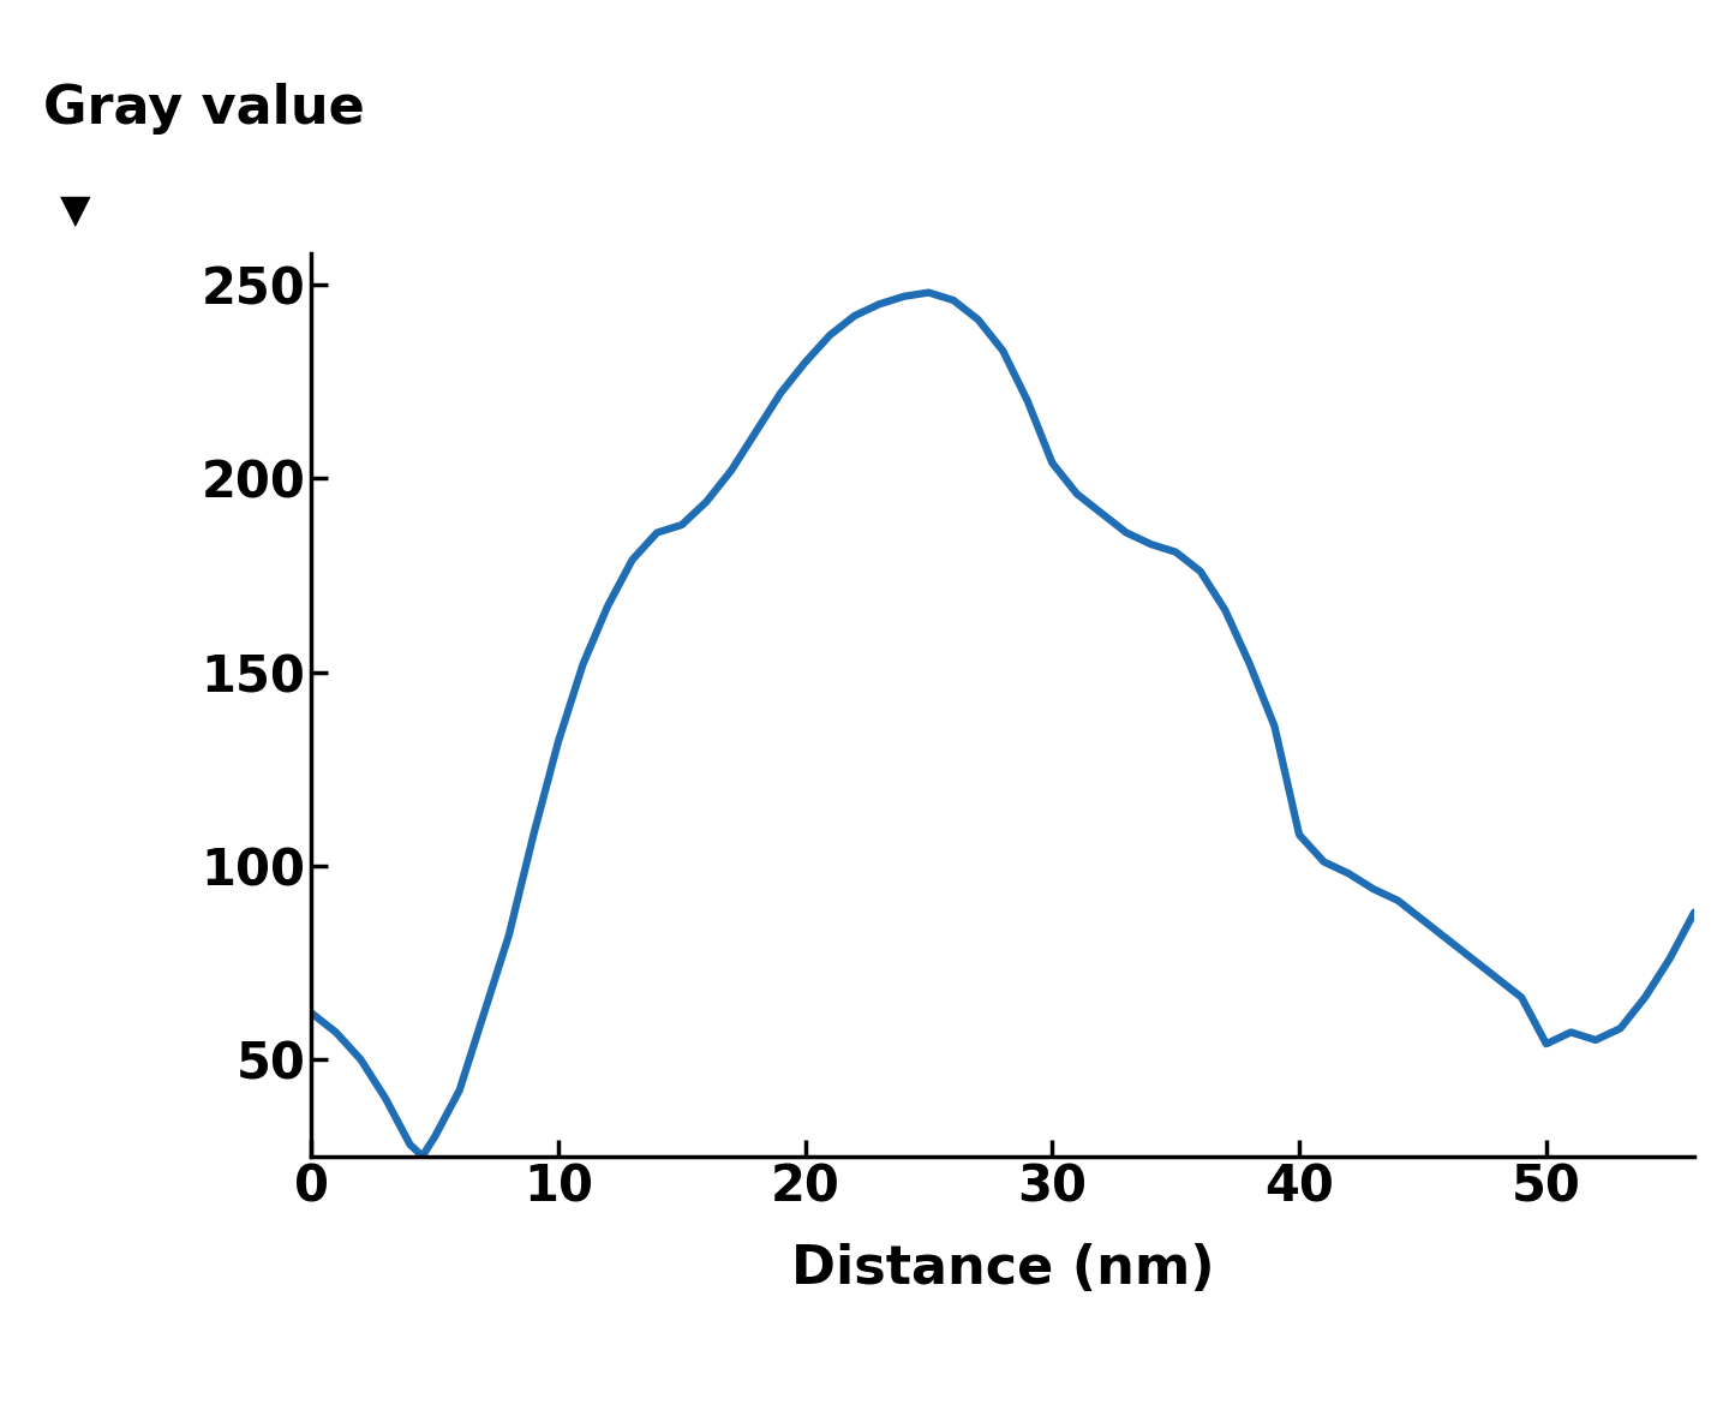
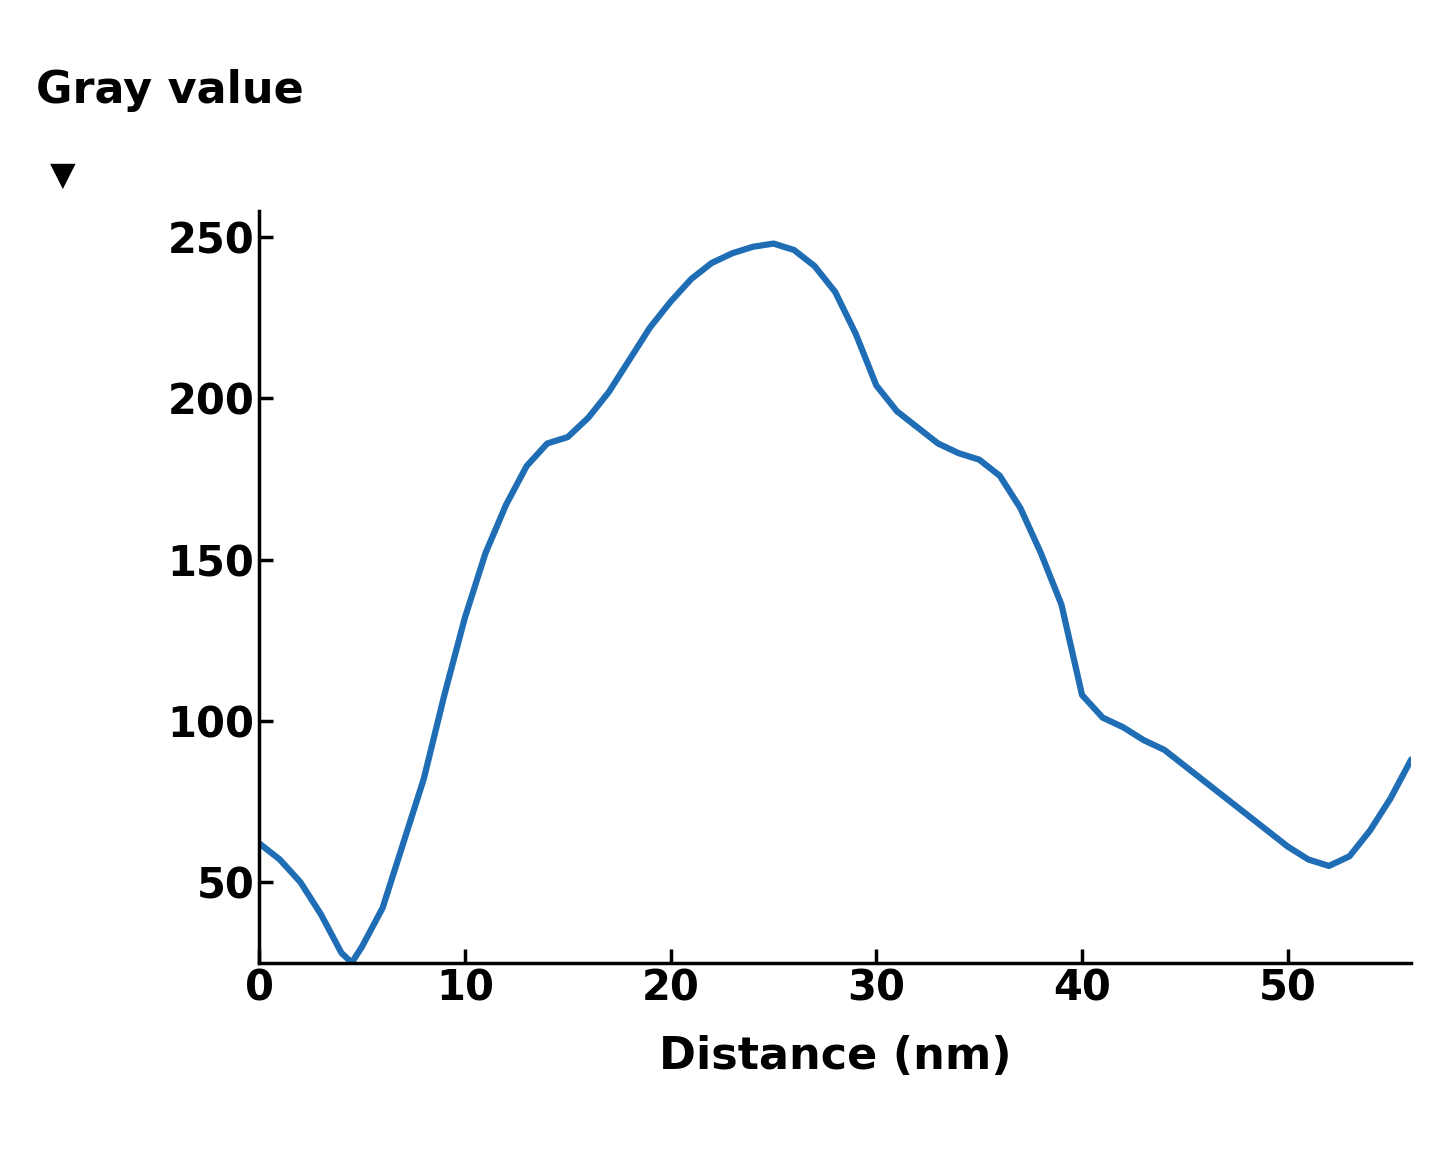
50: 54 -> 61
